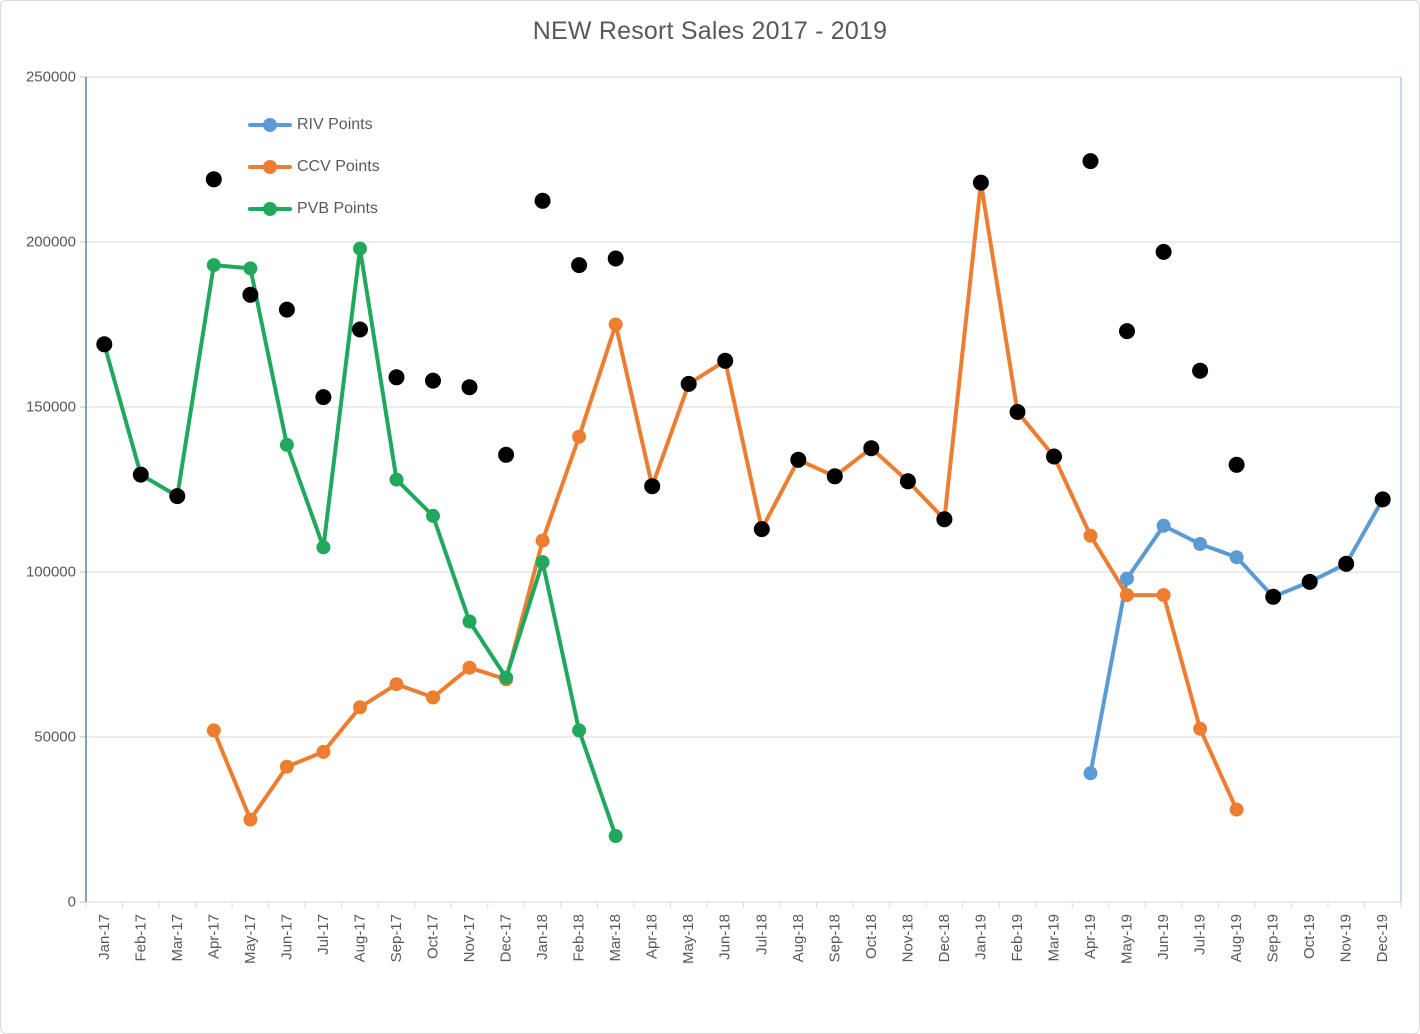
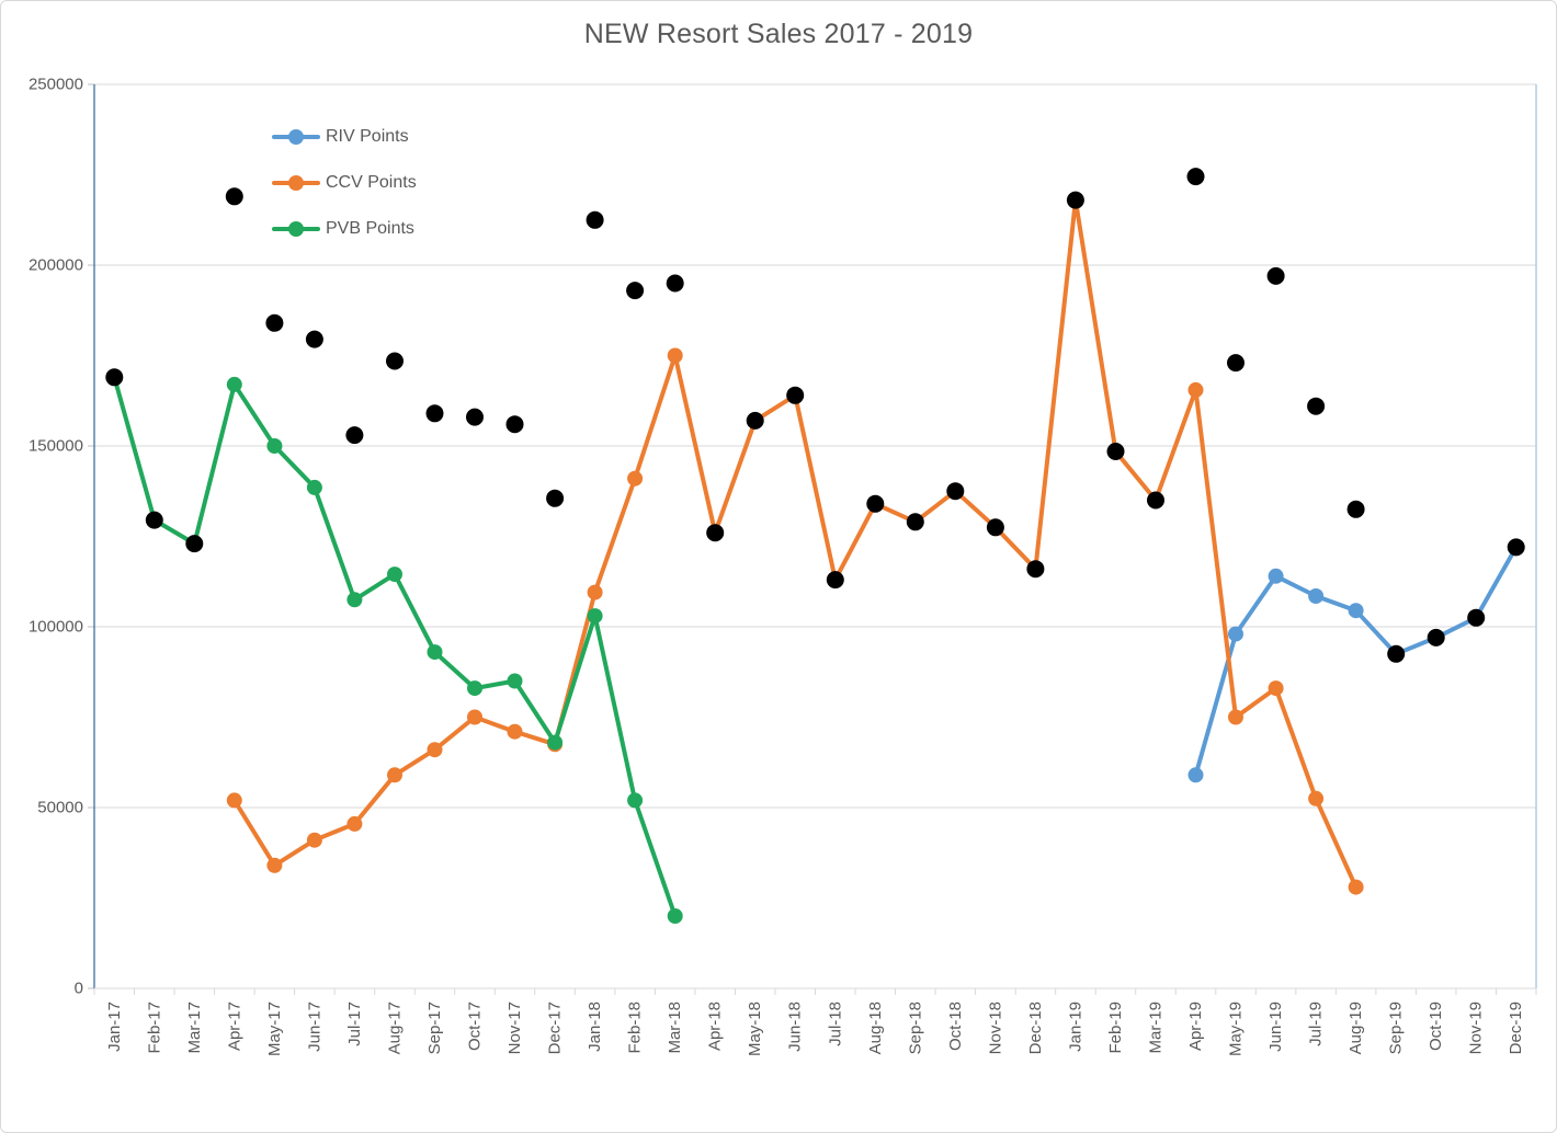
PVB Points/Apr-17: 193000 -> 167000
CCV Points/May-17: 25000 -> 34000
PVB Points/May-17: 192000 -> 150000
PVB Points/Aug-17: 198000 -> 114000
PVB Points/Sep-17: 128000 -> 93000
CCV Points/Oct-17: 62000 -> 75000
PVB Points/Oct-17: 117000 -> 83000
RIV Points/Apr-19: 39000 -> 59000
CCV Points/Apr-19: 111000 -> 166000
CCV Points/May-19: 93000 -> 75000
CCV Points/Jun-19: 93000 -> 83000
